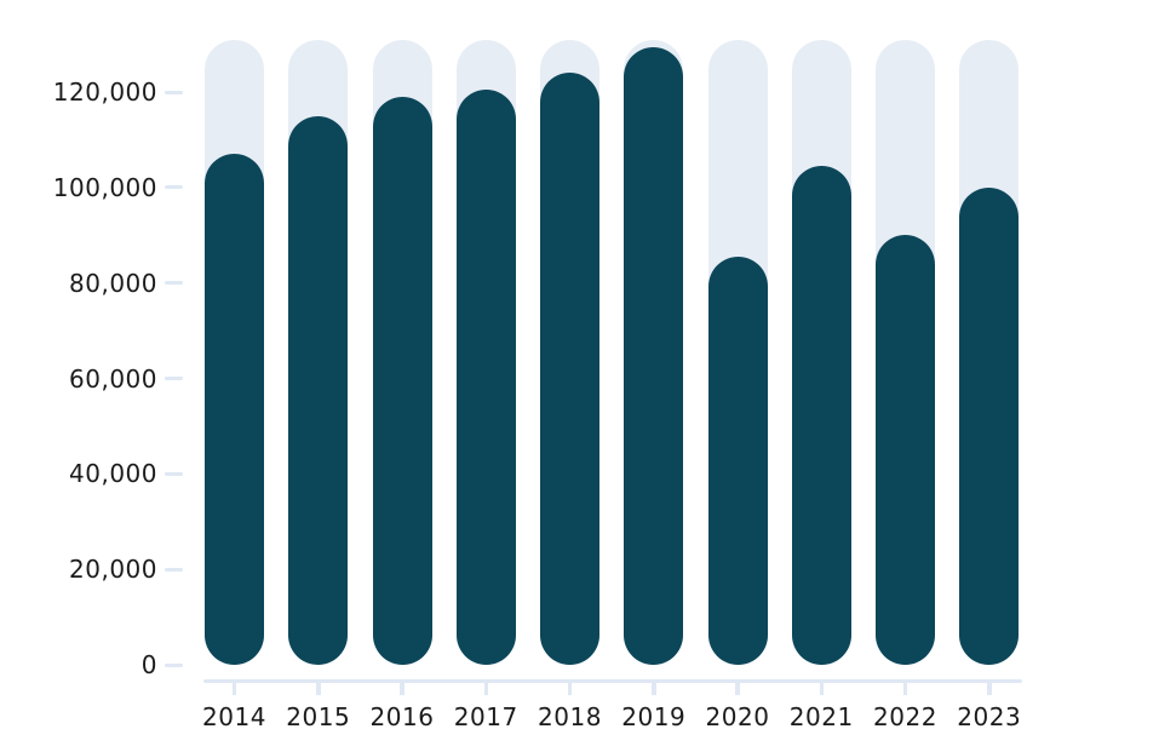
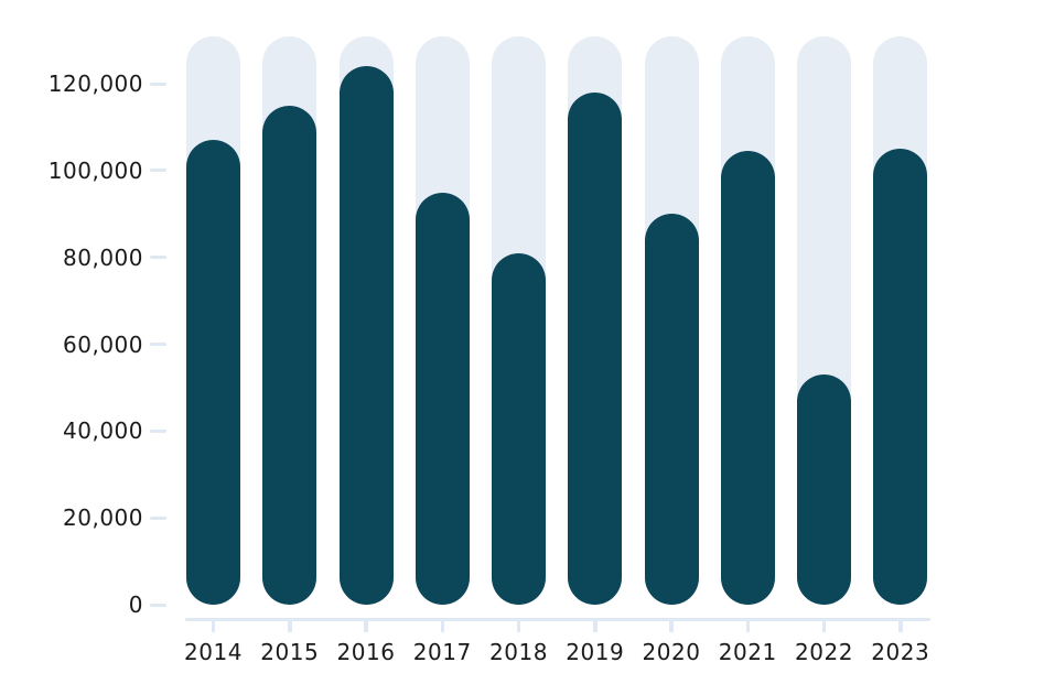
2016: 119000 -> 124000
2017: 120000 -> 95000
2018: 124000 -> 81000
2019: 130000 -> 118000
2020: 86000 -> 90000
2022: 90000 -> 53000
2023: 100000 -> 105000
